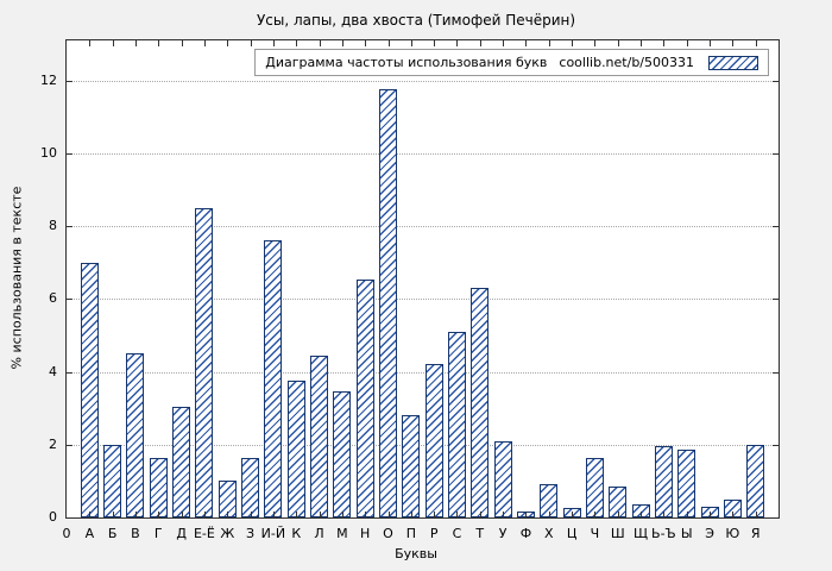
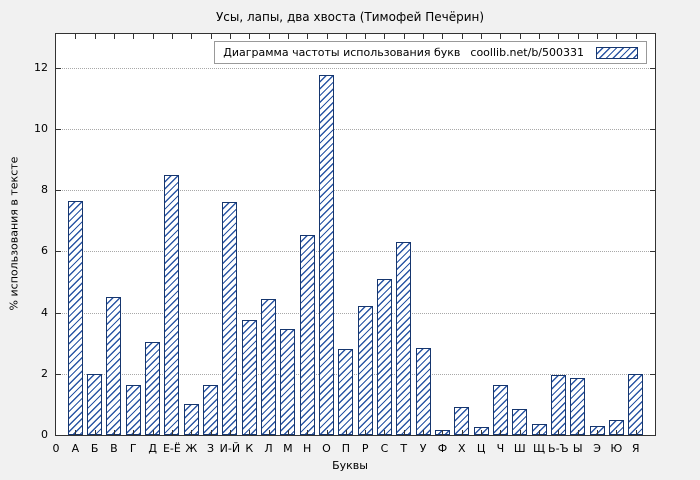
А: 7.0 -> 7.7
У: 2.1 -> 2.9
